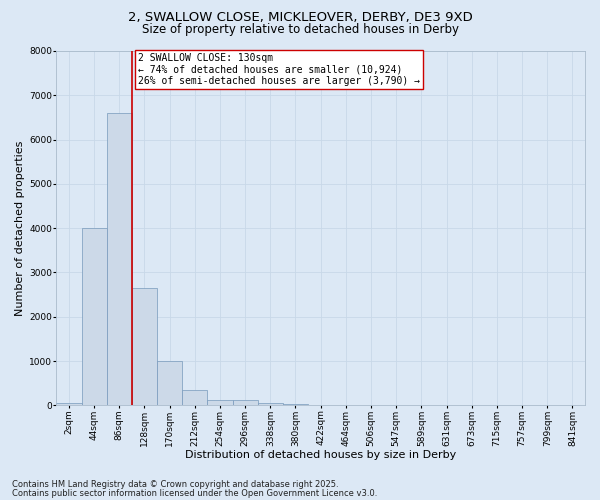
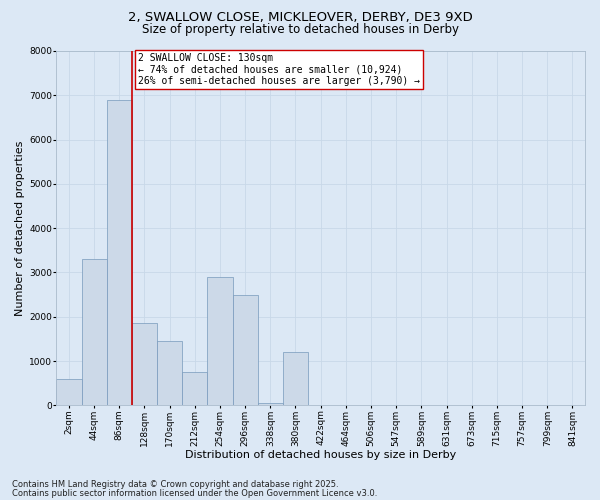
2sqm: 50 -> 600
44sqm: 4000 -> 3300
86sqm: 6600 -> 6900
128sqm: 2650 -> 1850
170sqm: 1000 -> 1450
212sqm: 350 -> 750
254sqm: 130 -> 2900
296sqm: 120 -> 2500
380sqm: 20 -> 1200
